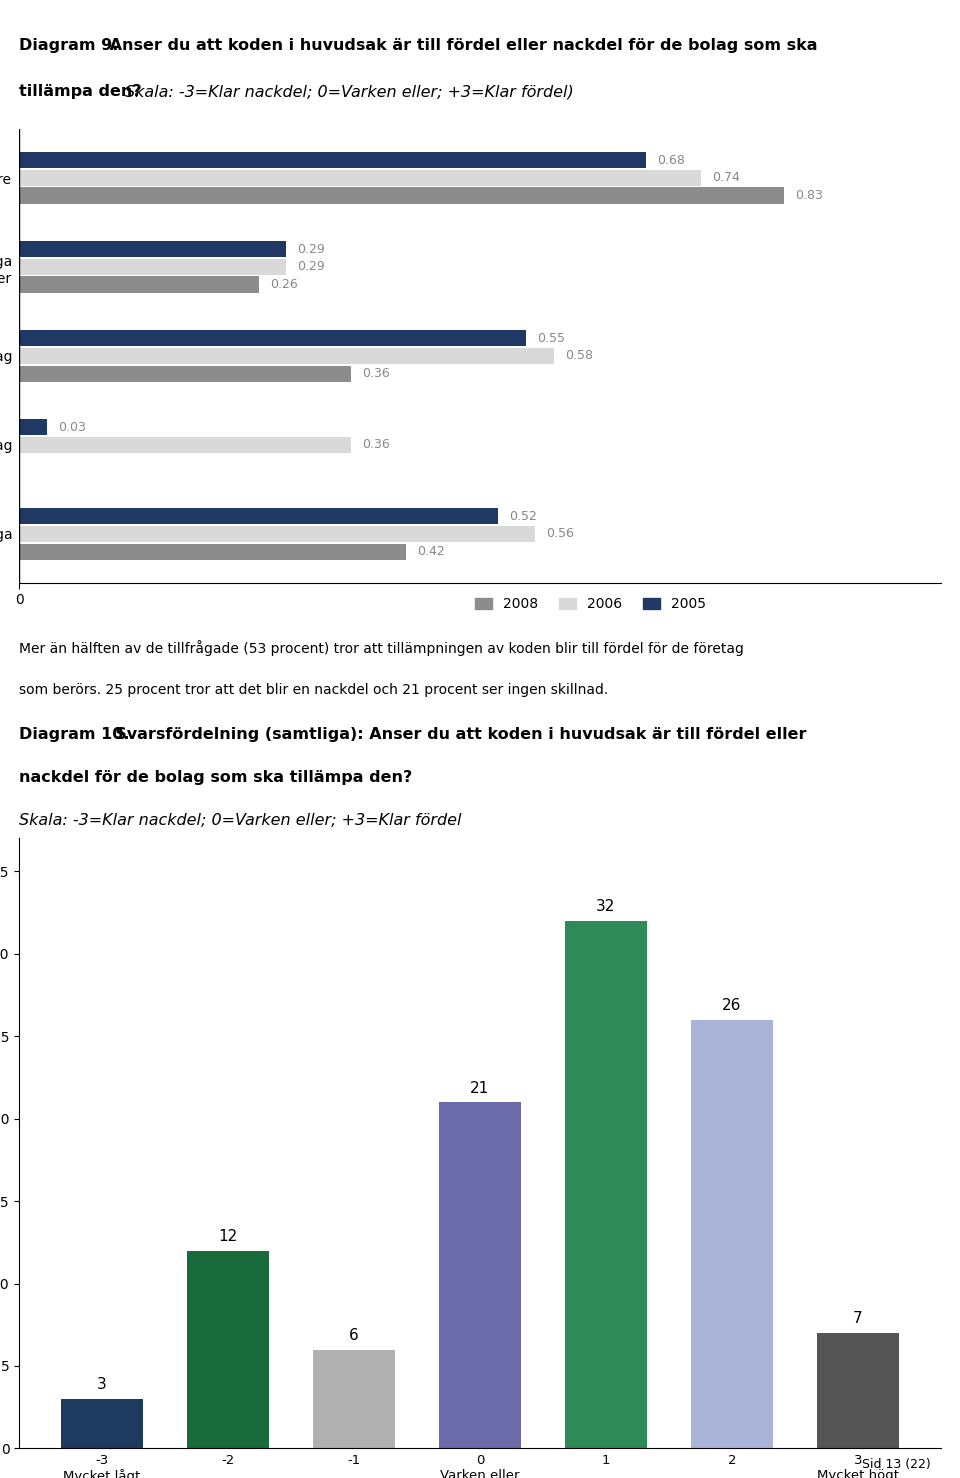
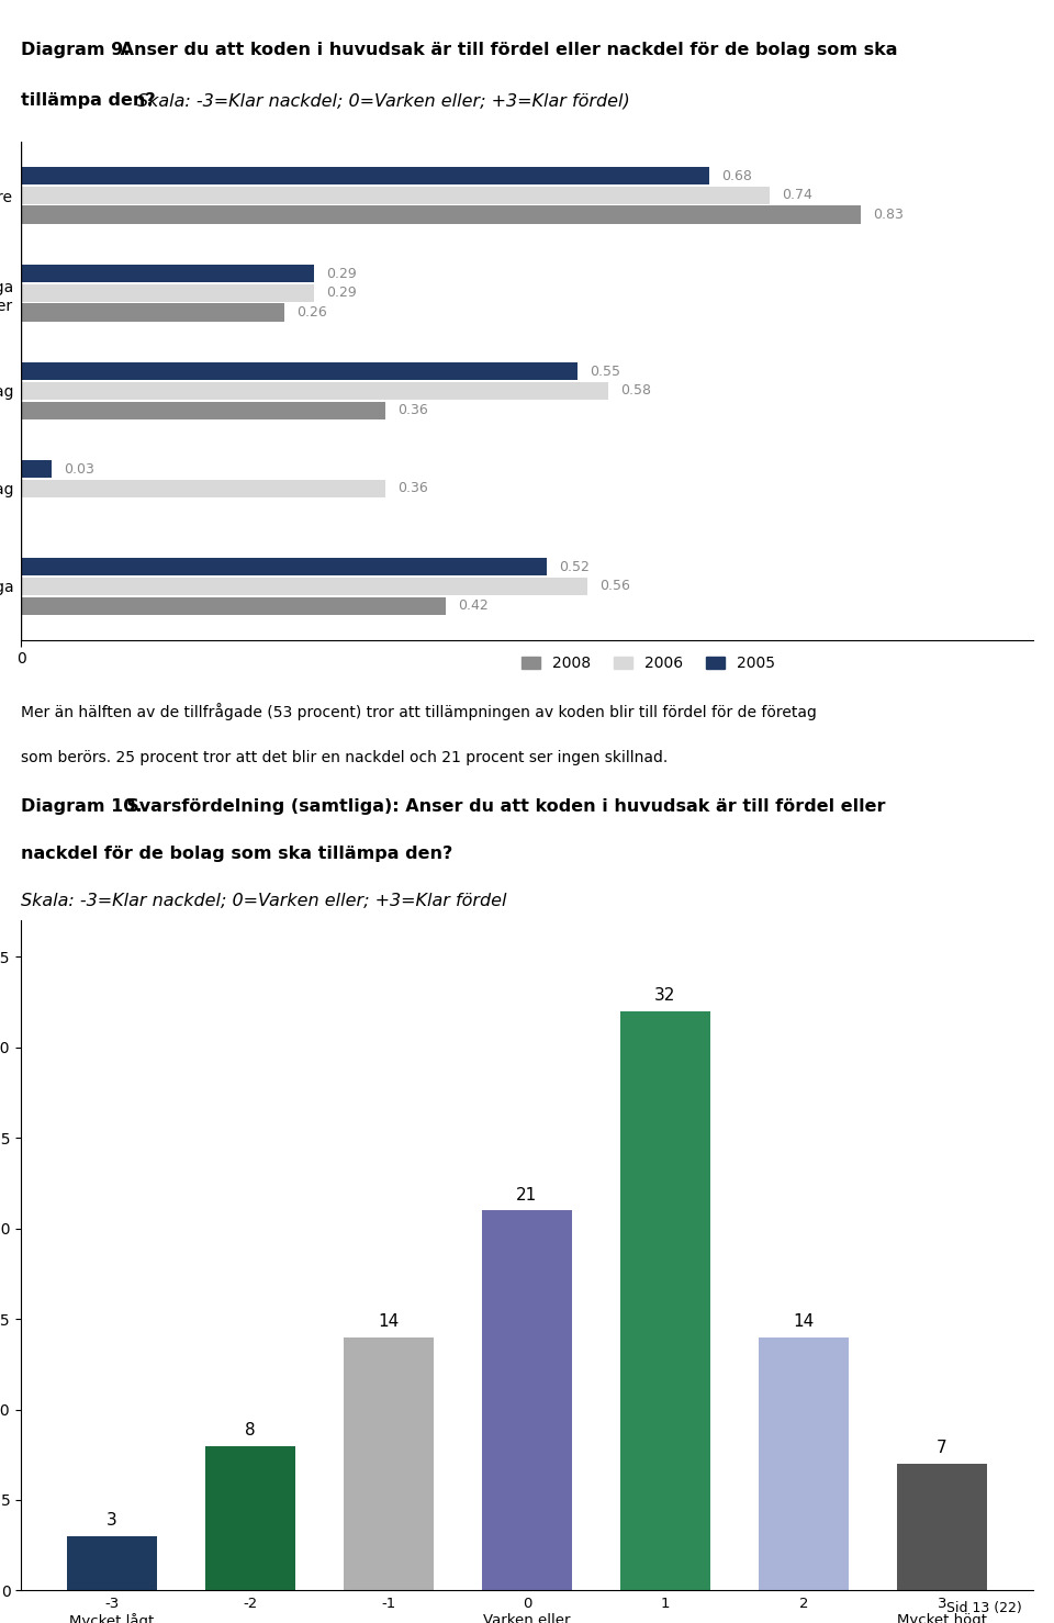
-2: 12 -> 8
-1: 6 -> 14
2: 26 -> 14
